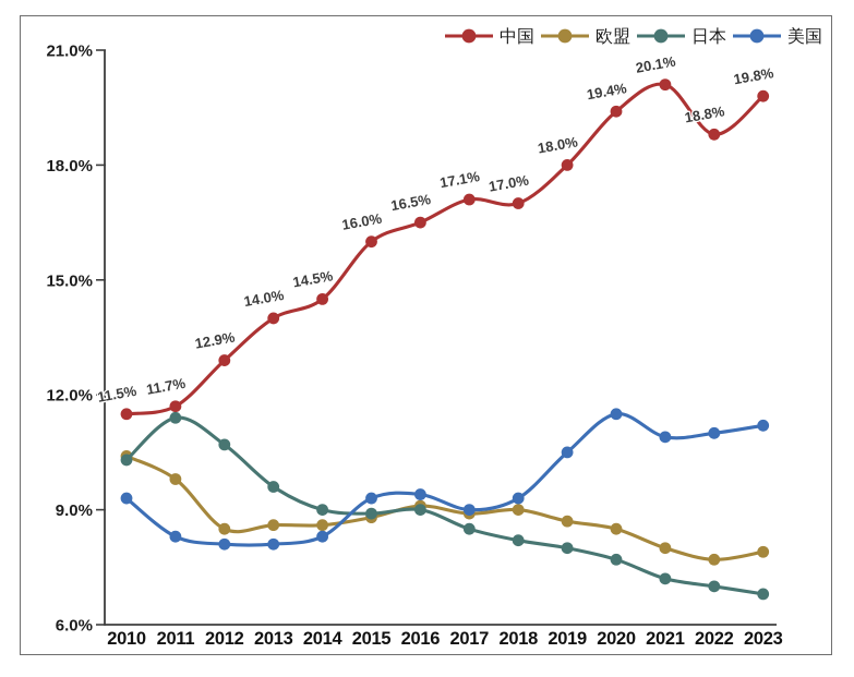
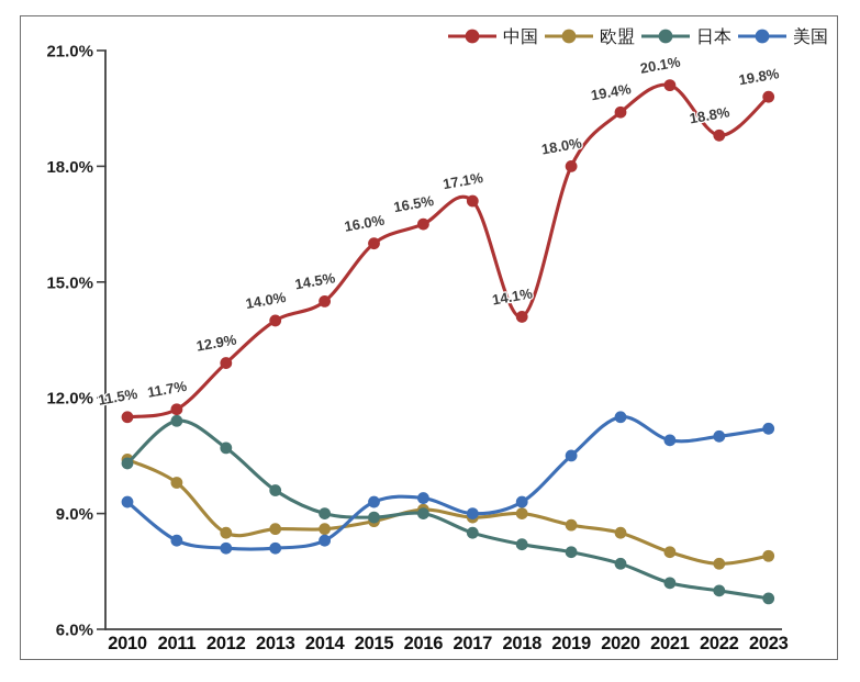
中国/2018: 17.0% -> 14.1%
